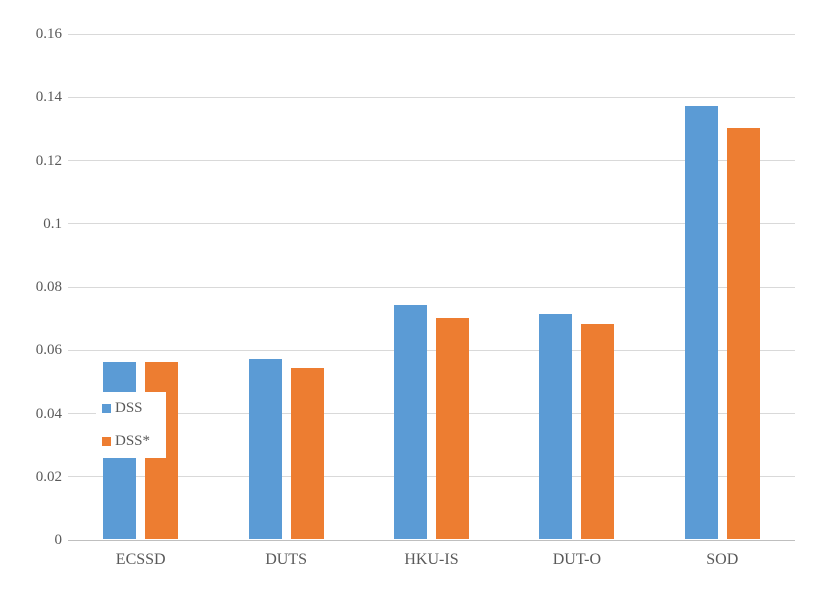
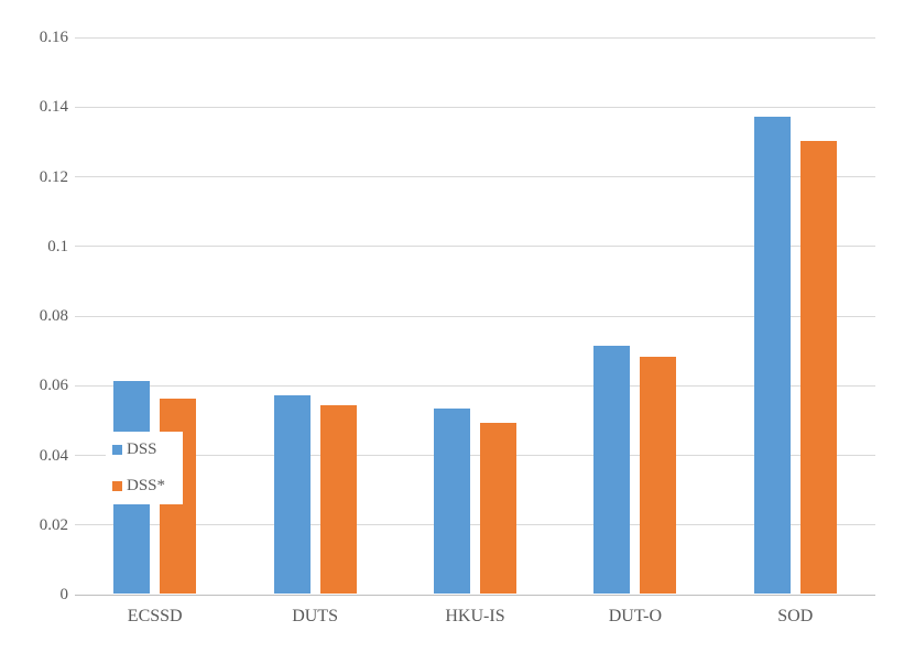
DSS/ECSSD: 0.056 -> 0.061
DSS/HKU-IS: 0.074 -> 0.053
DSS*/HKU-IS: 0.070 -> 0.049
